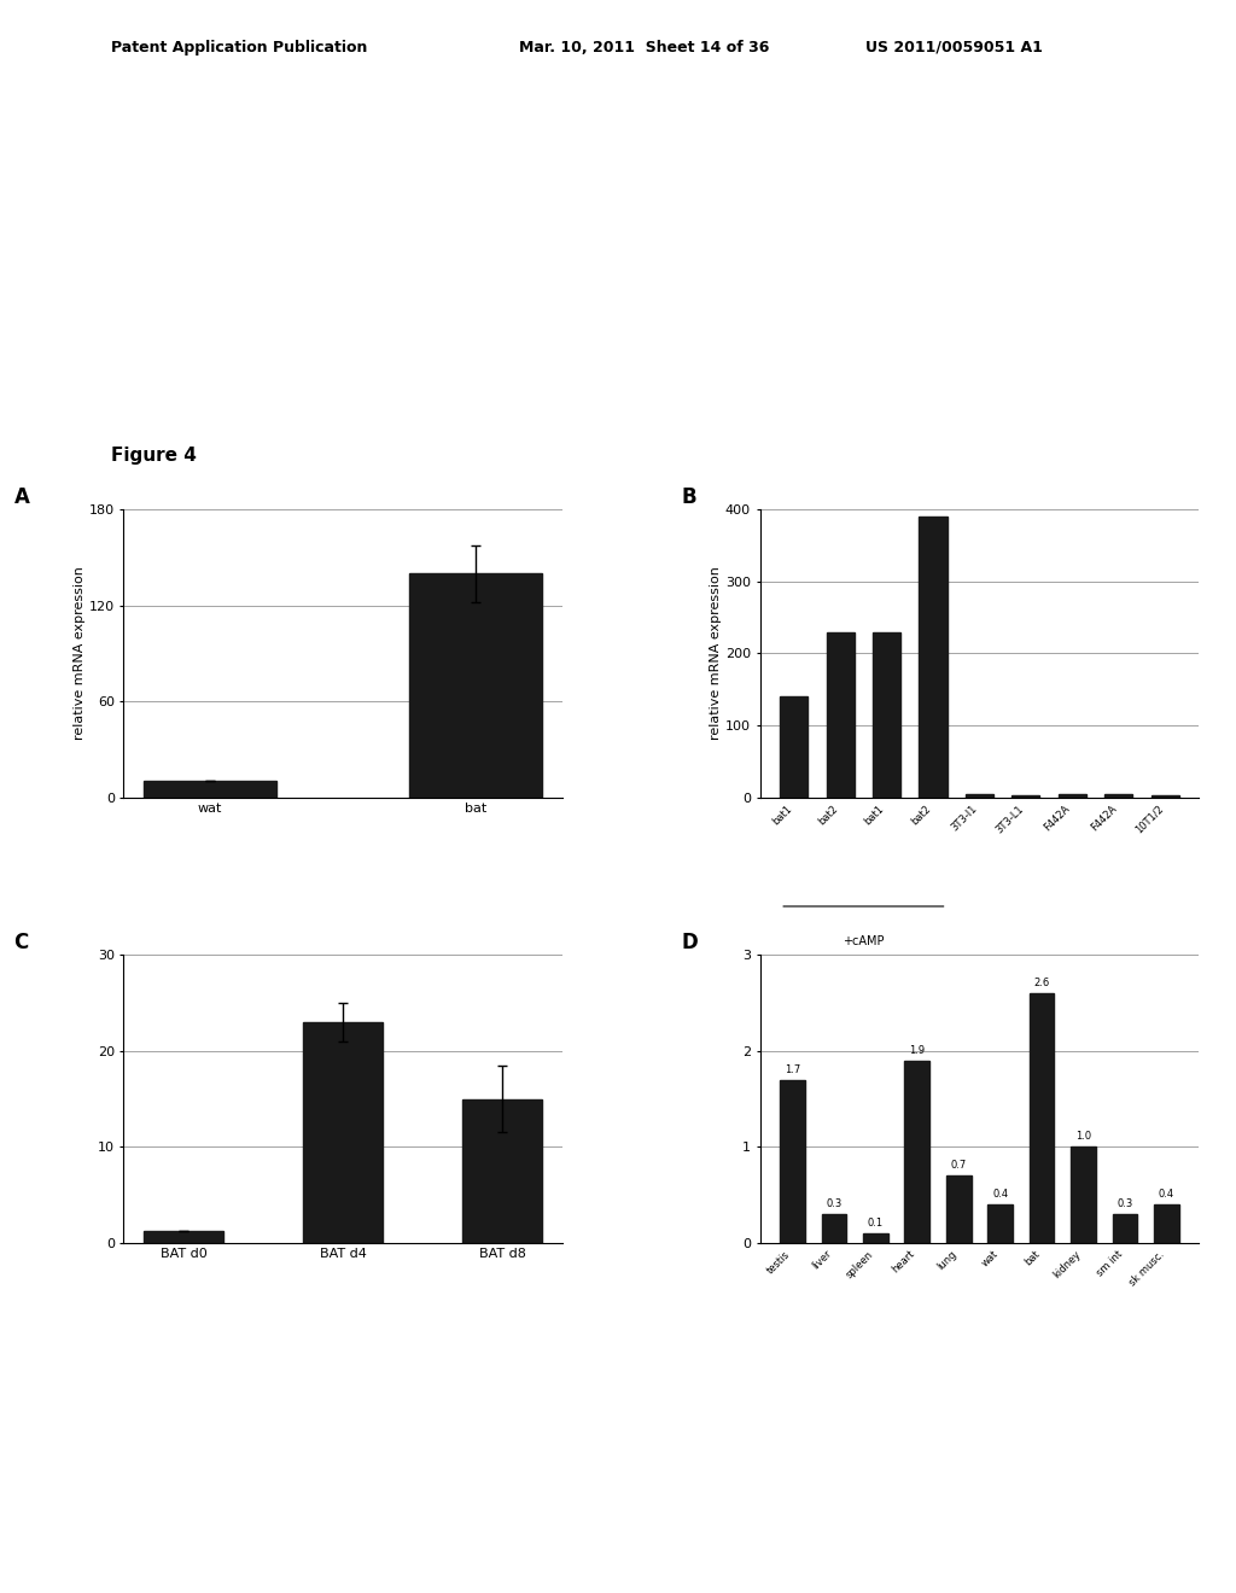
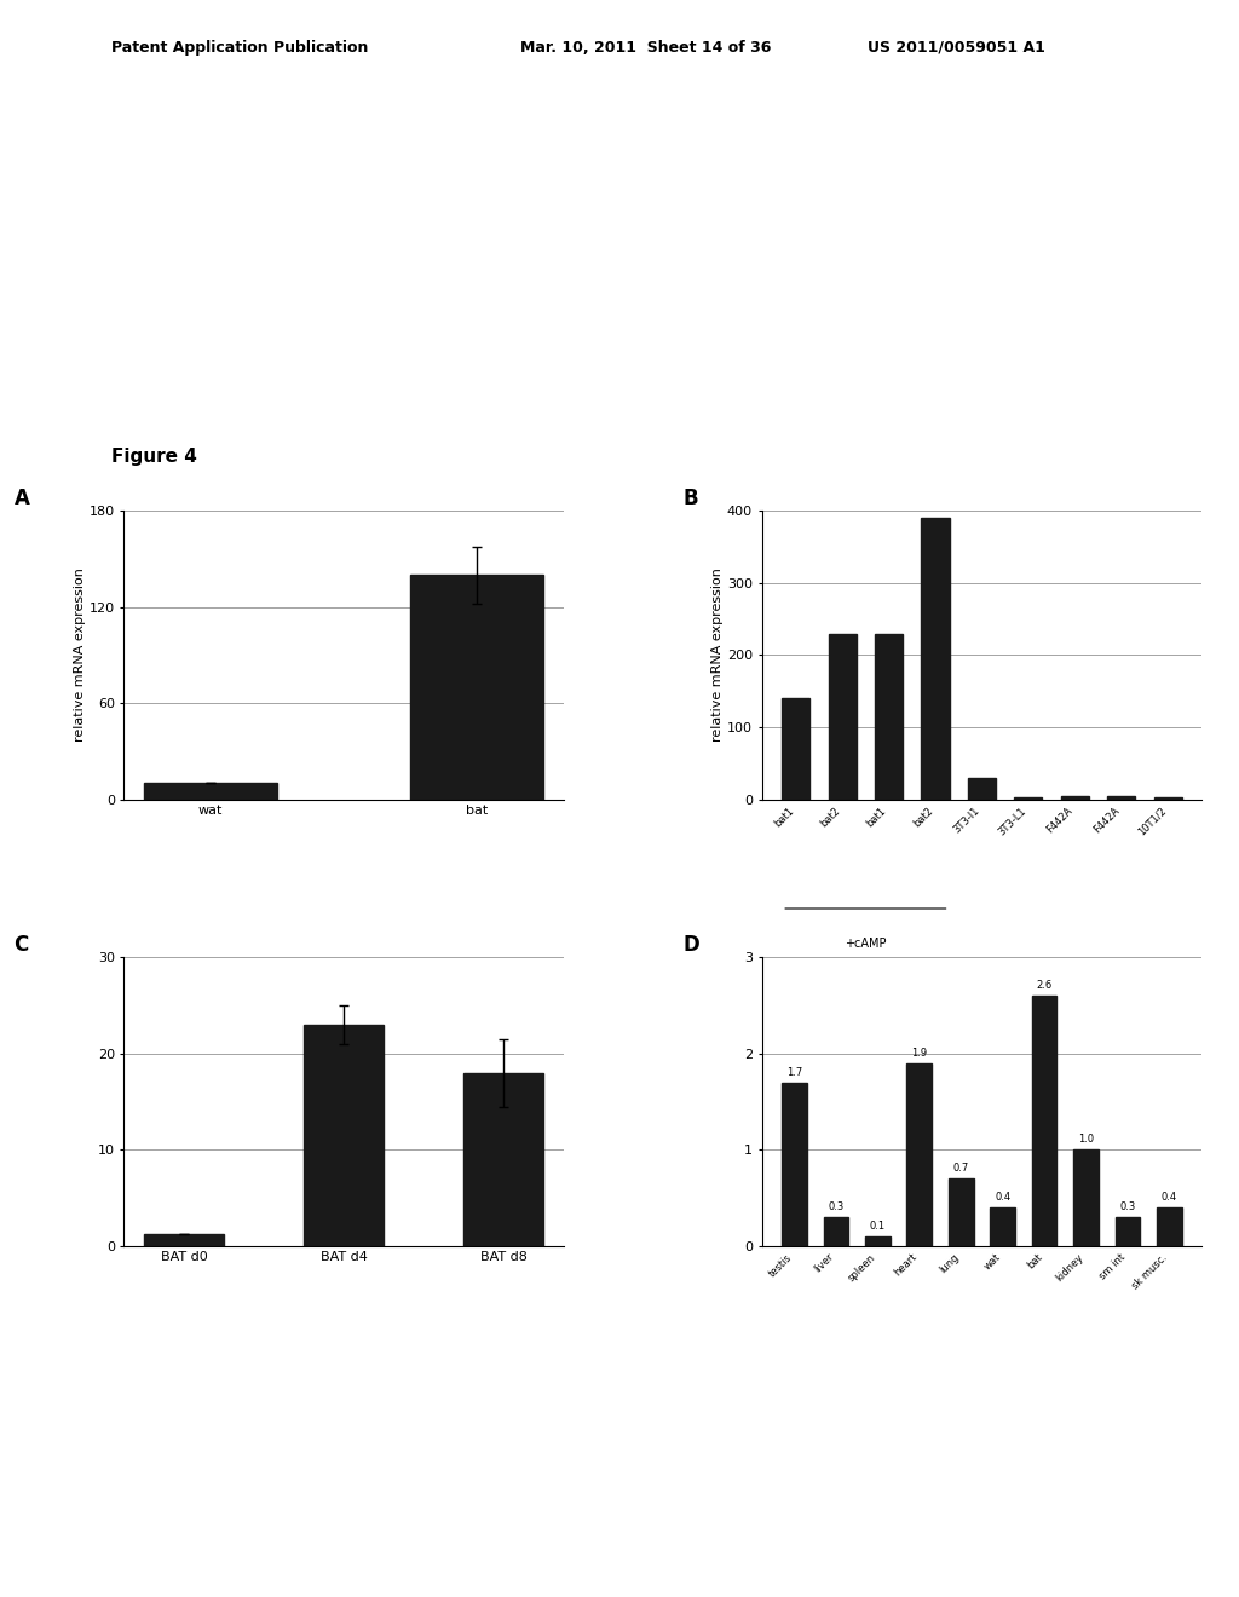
3T3-l1: 5 -> 30
BAT d8: 15.0 -> 18.0
